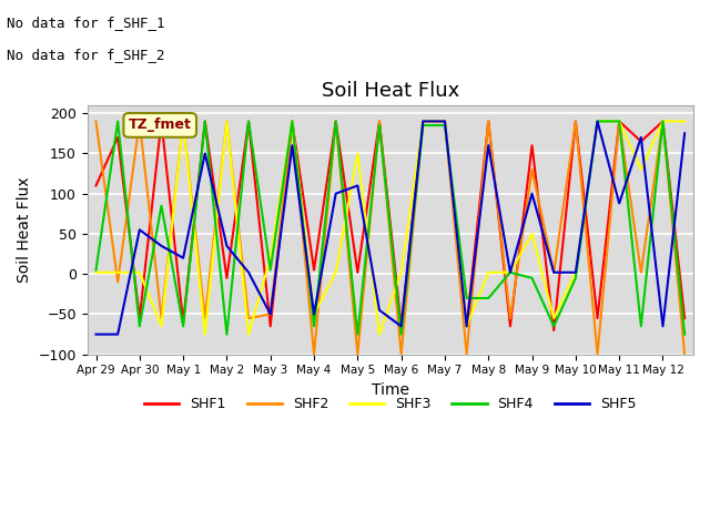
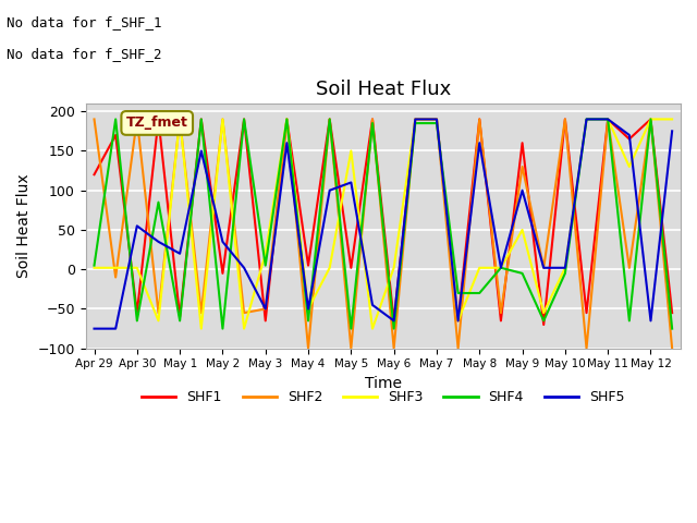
SHF1/Apr 29: 110 -> 120
SHF5/May 11: 88 -> 190
